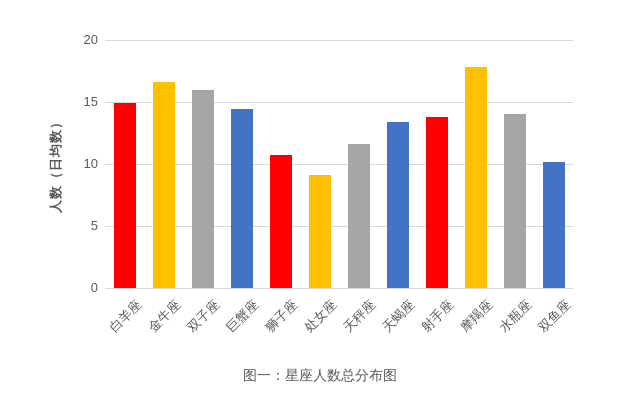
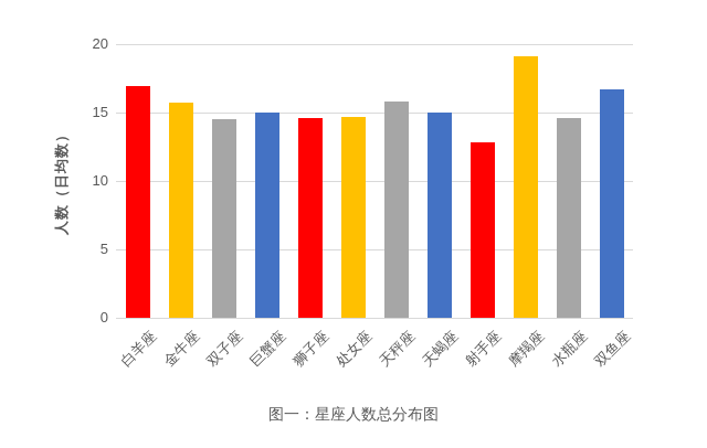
白羊座: 14.9 -> 16.9
金牛座: 16.6 -> 15.7
双子座: 16.0 -> 14.5
巨蟹座: 14.4 -> 15.0
狮子座: 10.7 -> 14.6
处女座: 9.1 -> 14.7
天秤座: 11.6 -> 15.8
天蝎座: 13.4 -> 15.0
射手座: 13.8 -> 12.8
摩羯座: 17.8 -> 19.1
水瓶座: 14.0 -> 14.6
双鱼座: 10.2 -> 16.7
